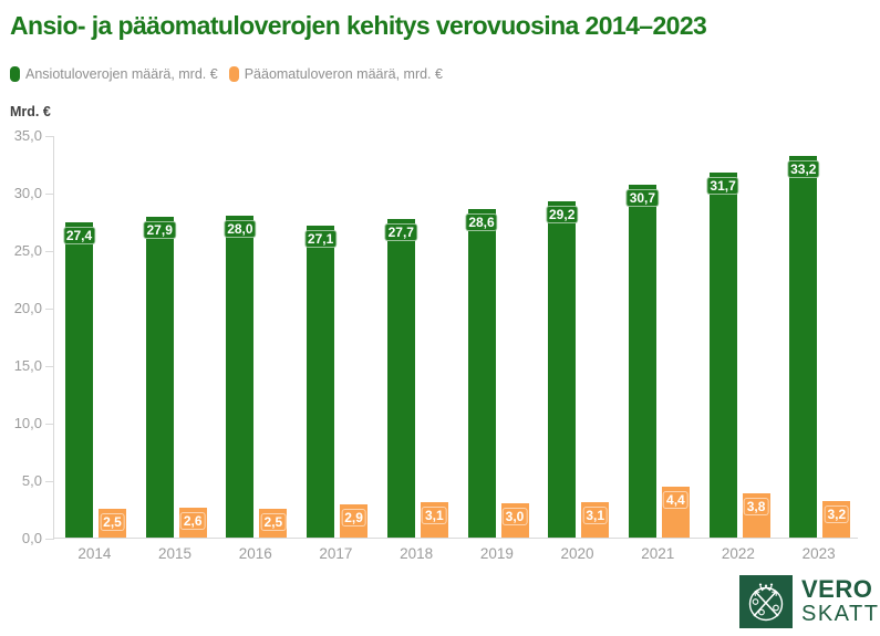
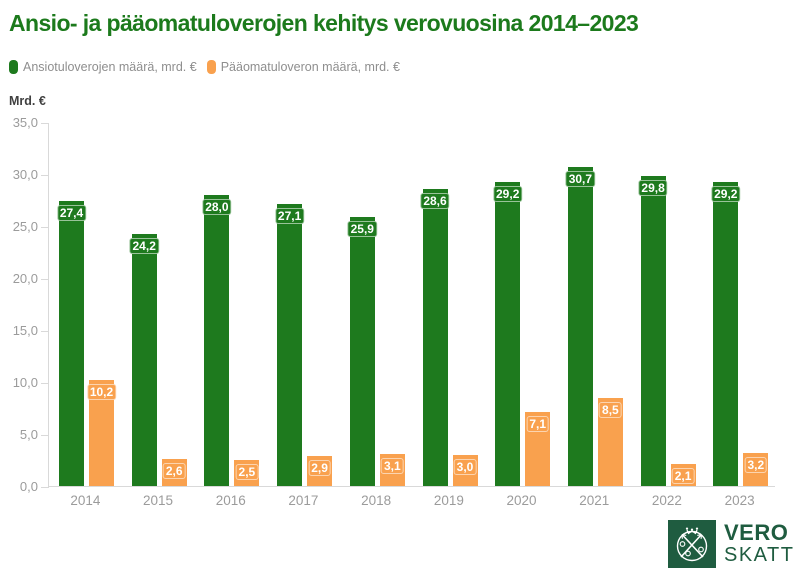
Pääomatuloveron määrä, mrd. €/2014: 2,5 -> 10,2
Ansiotuloverojen määrä, mrd. €/2015: 27,9 -> 24,2
Ansiotuloverojen määrä, mrd. €/2018: 27,7 -> 25,9
Pääomatuloveron määrä, mrd. €/2020: 3,1 -> 7,1
Pääomatuloveron määrä, mrd. €/2021: 4,4 -> 8,5
Ansiotuloverojen määrä, mrd. €/2022: 31,7 -> 29,8
Pääomatuloveron määrä, mrd. €/2022: 3,8 -> 2,1
Ansiotuloverojen määrä, mrd. €/2023: 33,2 -> 29,2
